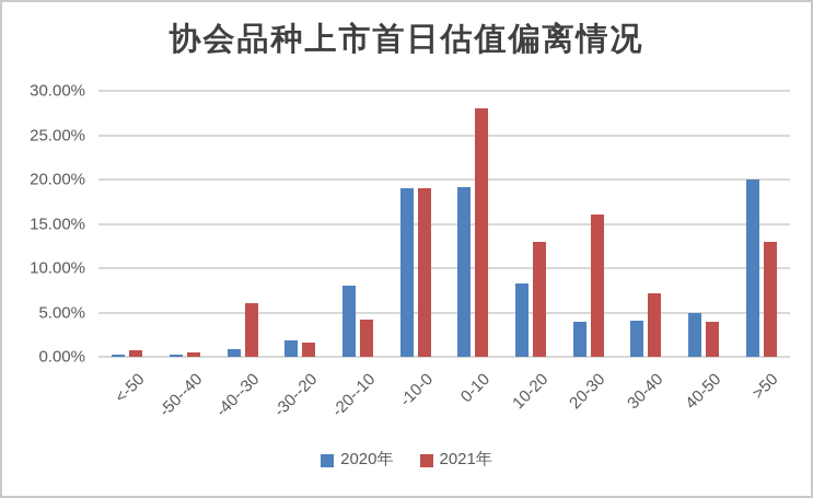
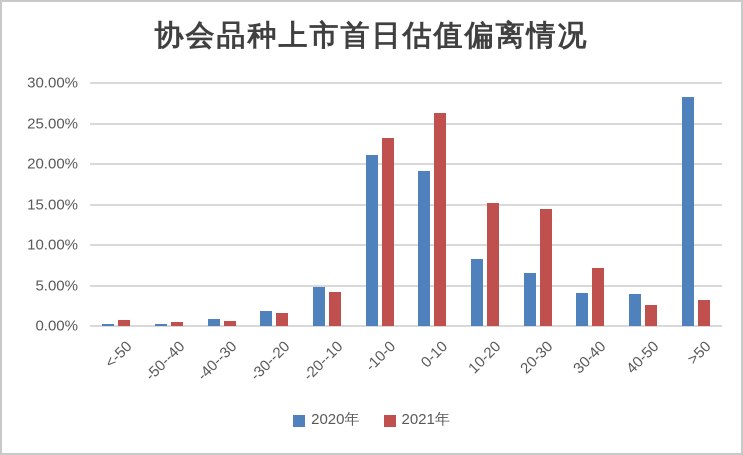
2021年/-40--30: 6% -> 1%
2020年/-20--10: 8% -> 5%
2020年/-10-0: 19% -> 21%
2021年/-10-0: 19% -> 23%
2021年/0-10: 28% -> 26%
2021年/10-20: 13% -> 15%
2020年/20-30: 4% -> 7%
2021年/20-30: 16% -> 14%
2020年/40-50: 5% -> 4%
2021年/40-50: 4% -> 3%
2020年/>50: 20% -> 28%
2021年/>50: 13% -> 3%
